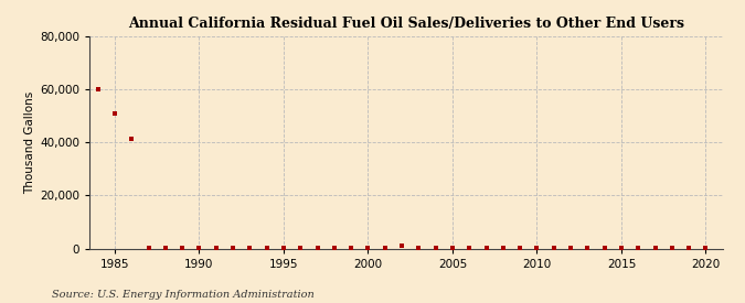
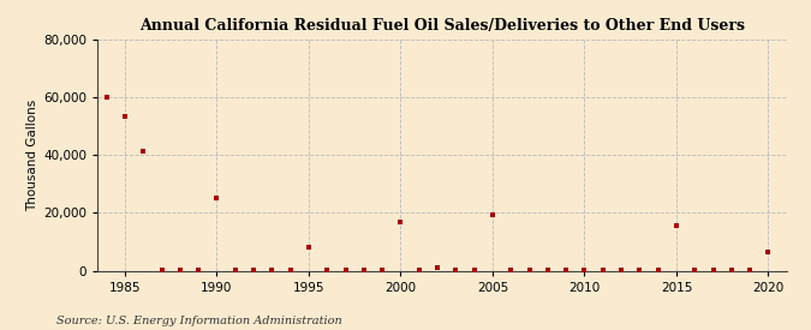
1985: 51,000 -> 53,500
1990: 300 -> 25,000
1995: 200 -> 8,000
2000: 200 -> 17,000
2005: 200 -> 19,500
2015: 100 -> 15,500
2020: 0 -> 6,500
